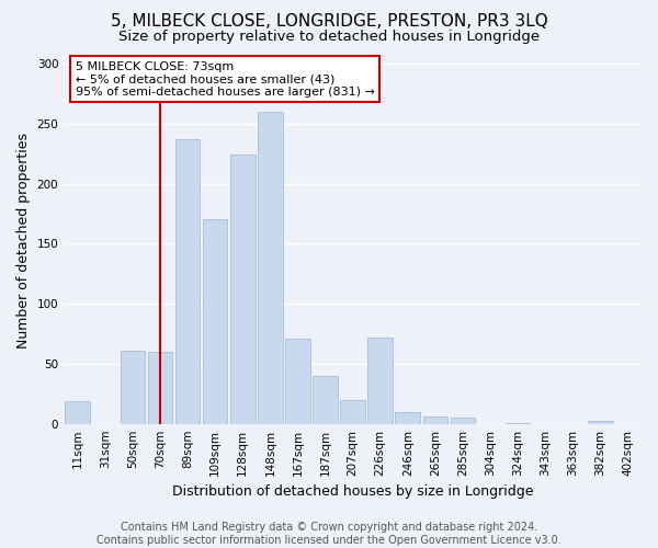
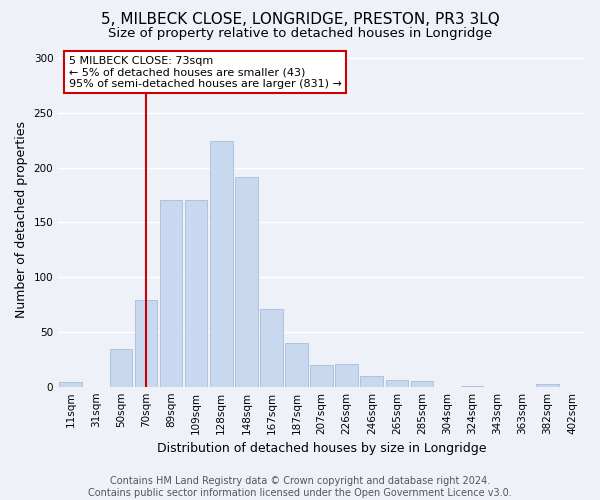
11sqm: 19 -> 4
50sqm: 61 -> 34
70sqm: 60 -> 79
89sqm: 237 -> 170
148sqm: 260 -> 191
226sqm: 72 -> 21
